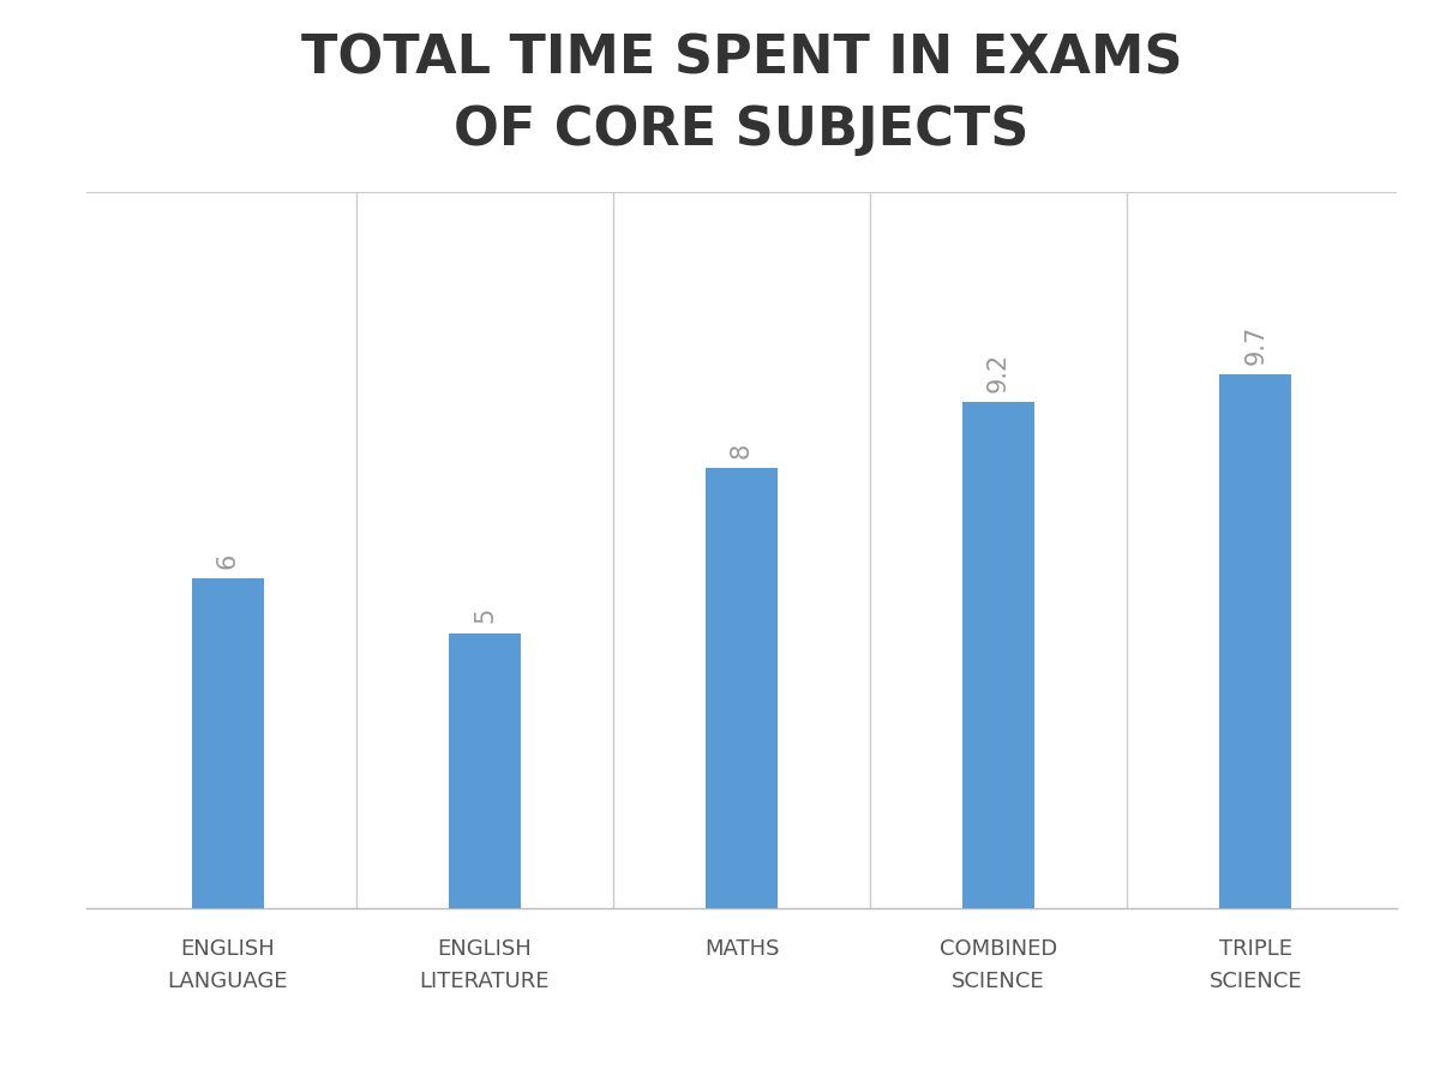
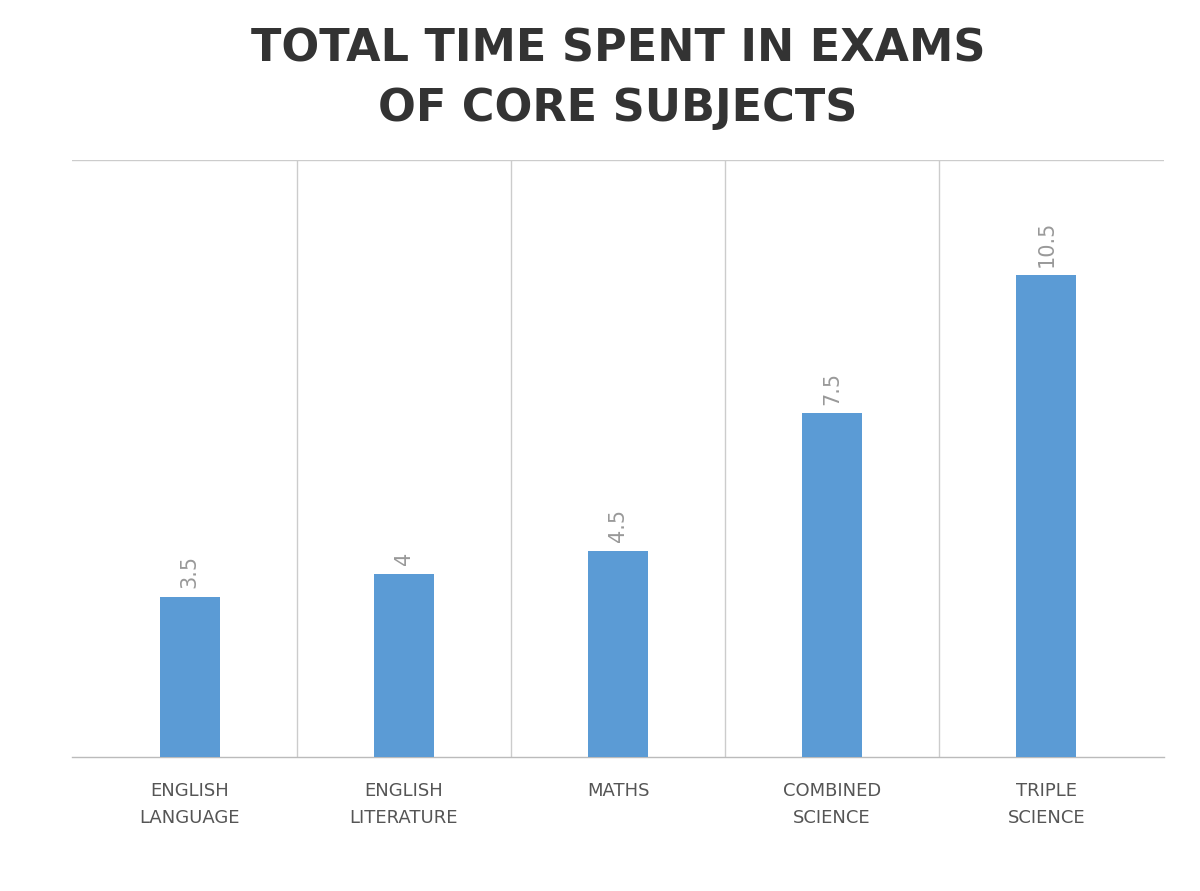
ENGLISH LANGUAGE: 6 -> 3.5
ENGLISH LITERATURE: 5 -> 4
MATHS: 8 -> 4.5
COMBINED SCIENCE: 9.2 -> 7.5
TRIPLE SCIENCE: 9.7 -> 10.5
